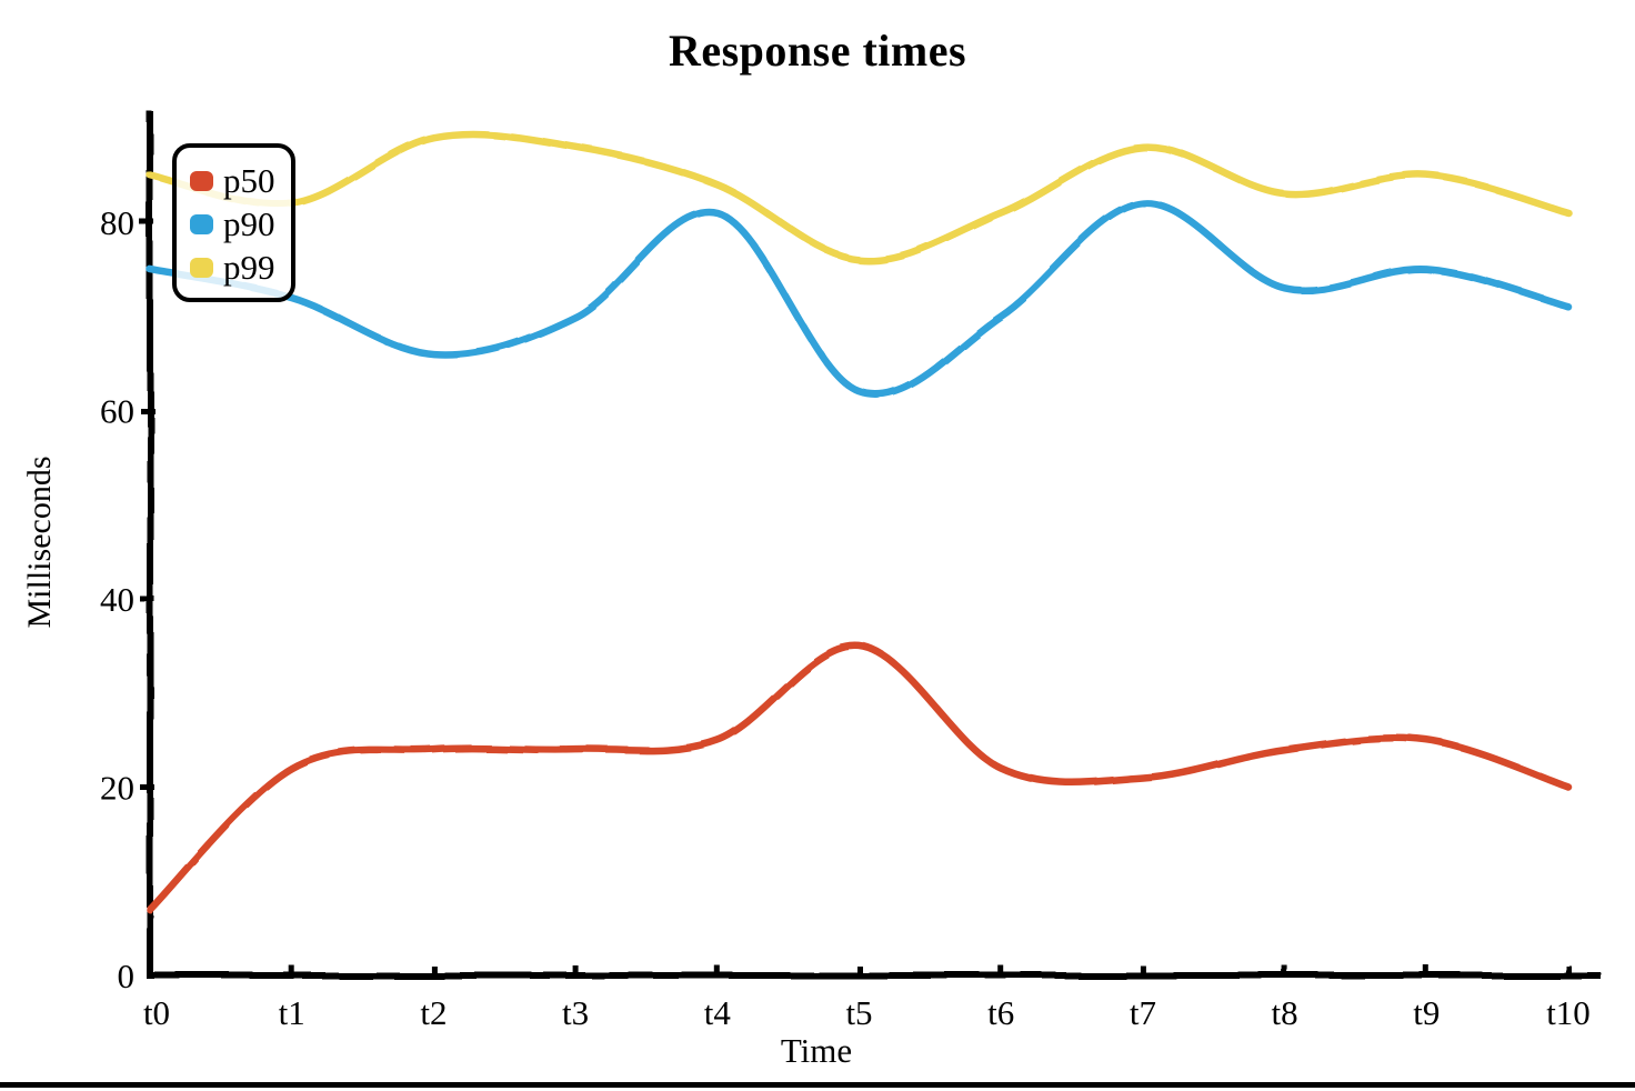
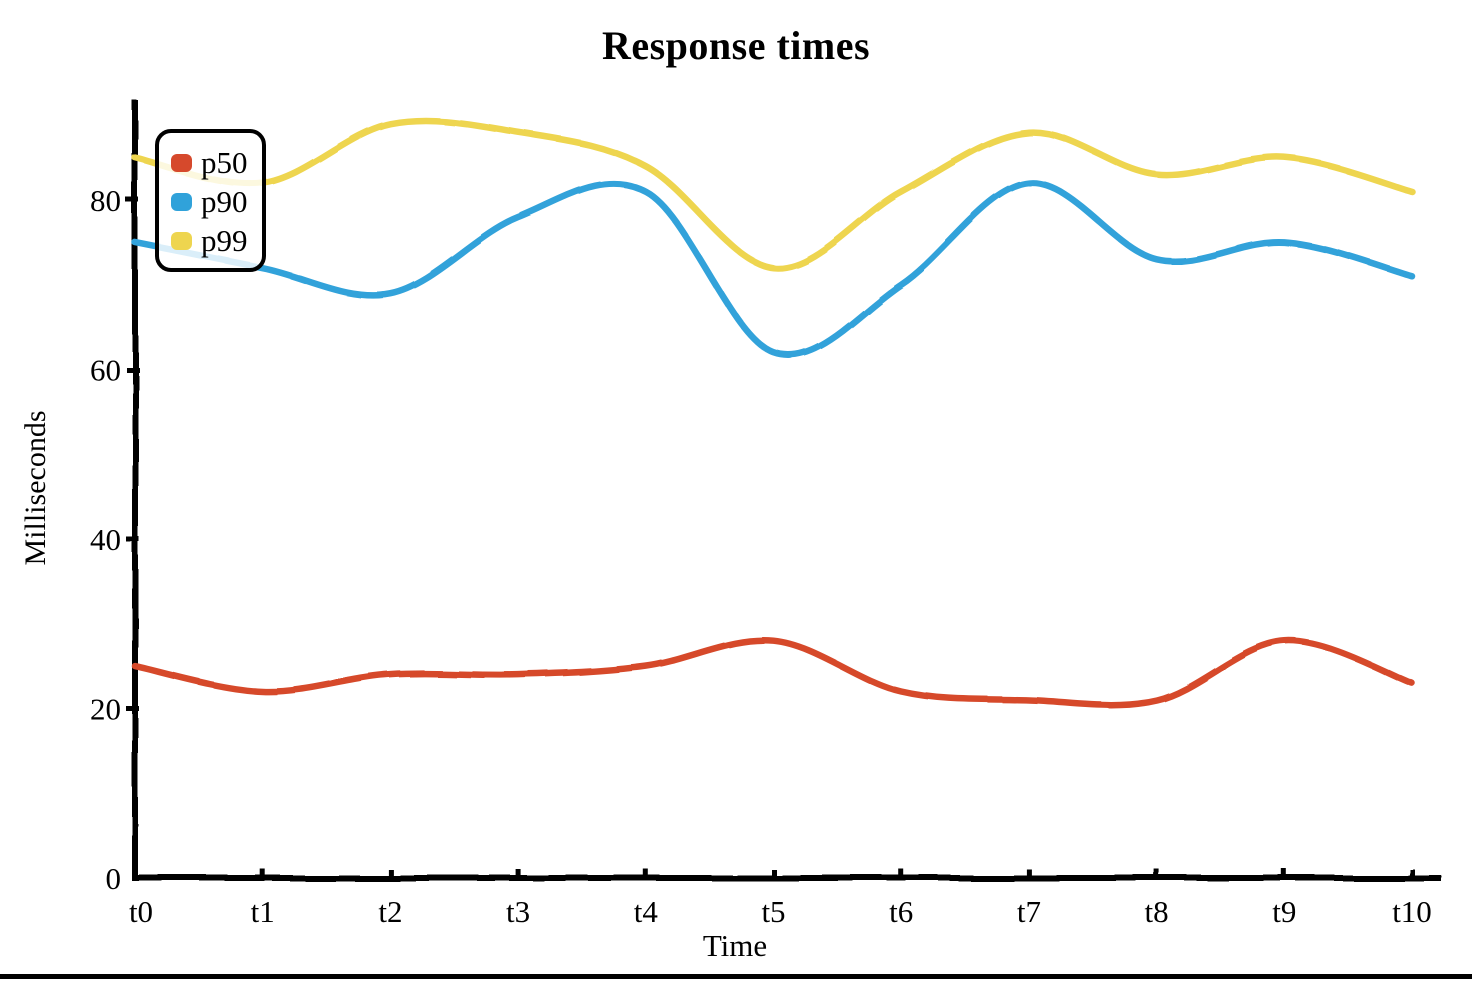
p50/t0: 7 -> 25
p90/t2: 66 -> 69
p90/t3: 70 -> 78
p50/t5: 35 -> 28
p99/t5: 76 -> 72
p50/t8: 24 -> 21
p50/t9: 25 -> 28
p50/t10: 20 -> 23
